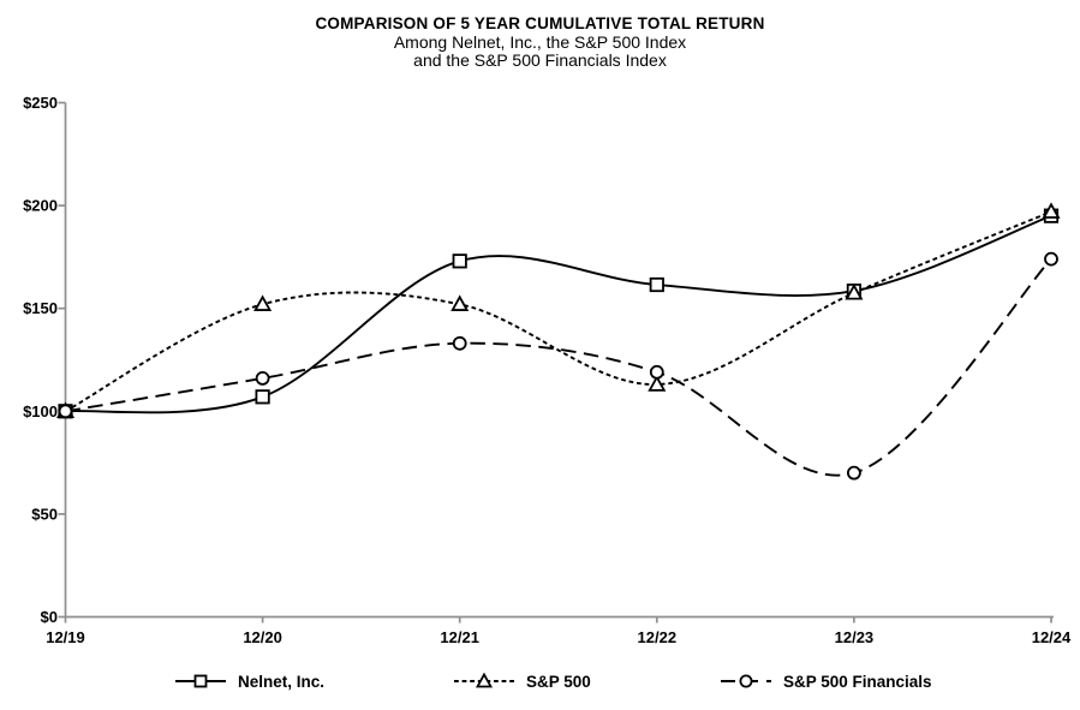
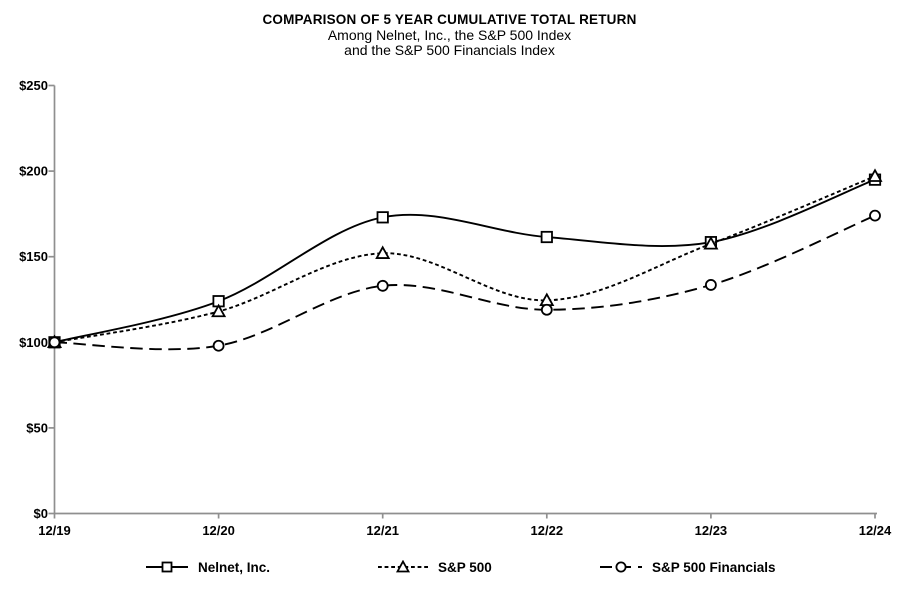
Nelnet, Inc./12/20: $107 -> $124
S&P 500/12/20: $152 -> $118
S&P 500 Financials/12/20: $116 -> $98
S&P 500/12/22: $113 -> $124
S&P 500 Financials/12/23: $70 -> $134
